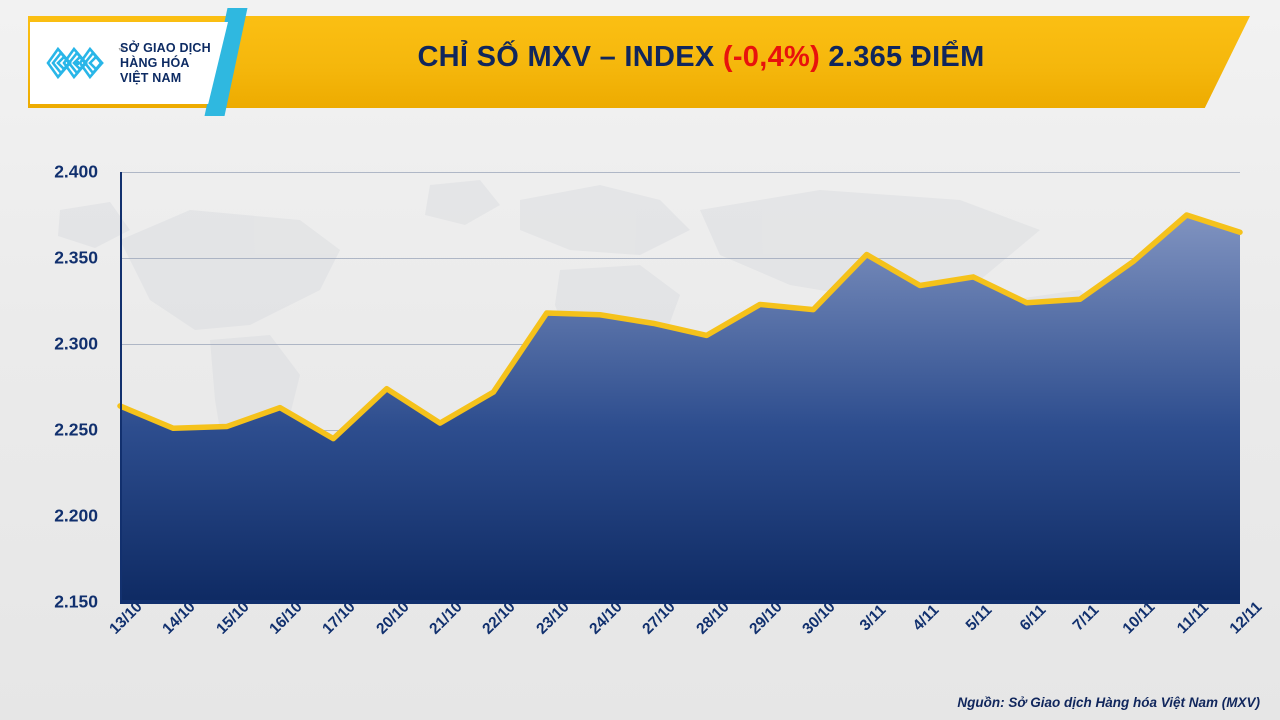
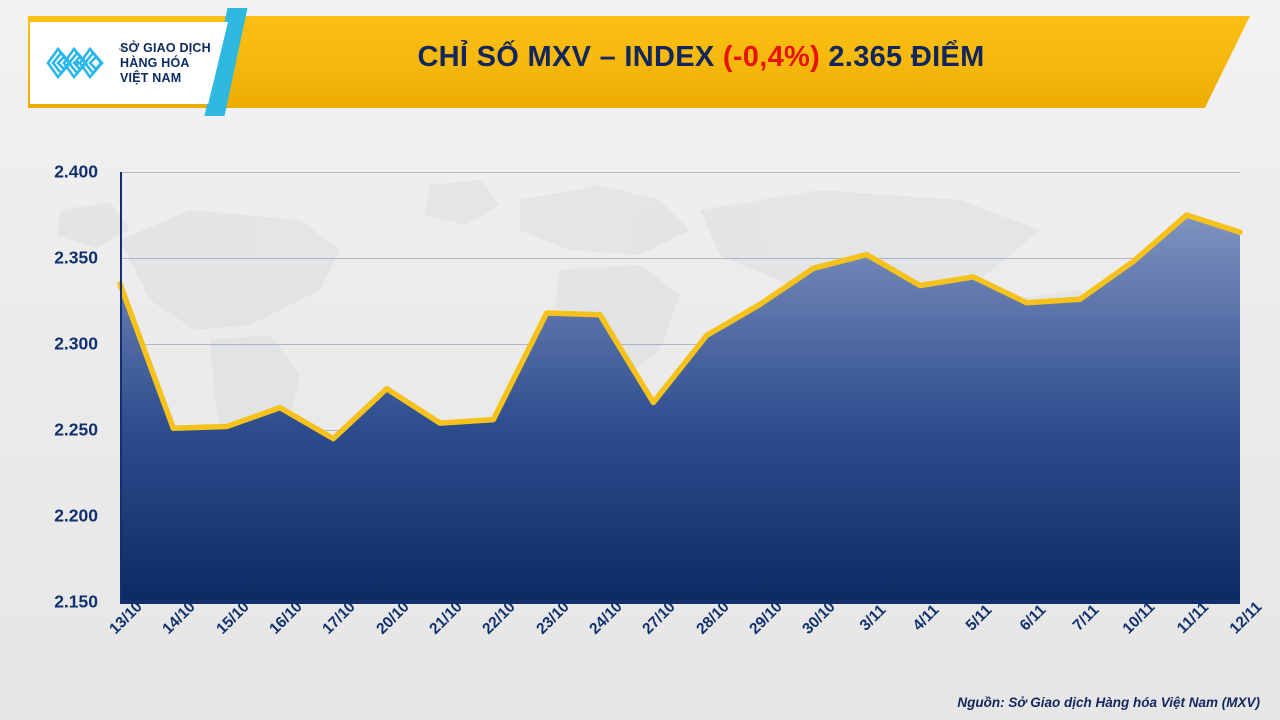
13/10: 2264 -> 2335
22/10: 2272 -> 2256
27/10: 2312 -> 2266
30/10: 2320 -> 2344
